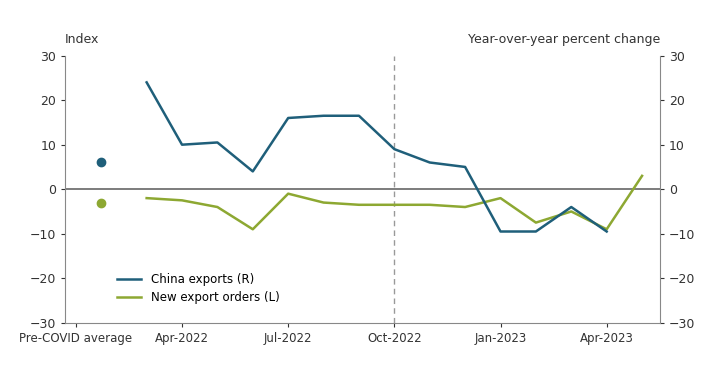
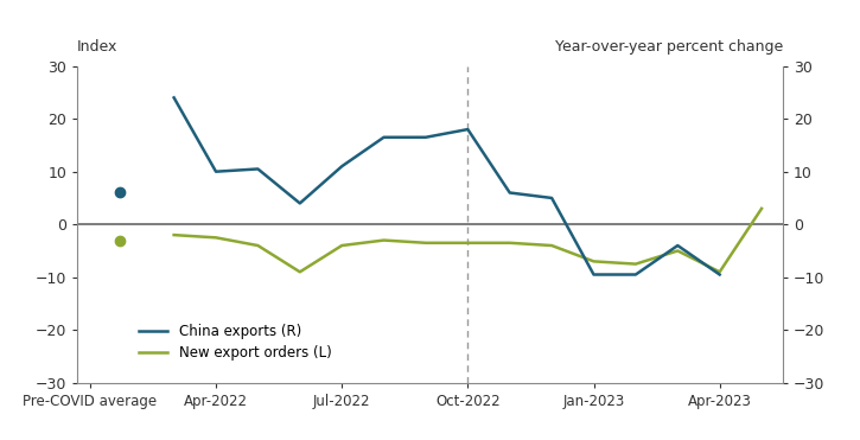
China exports (R)/Jul-2022: 16.0 -> 11.0
New export orders (L)/Jul-2022: -1.0 -> -4.0
China exports (R)/Oct-2022: 9.0 -> 18.0
New export orders (L)/Jan-2023: -2.0 -> -7.0
